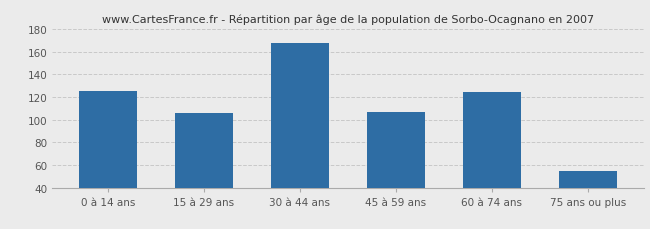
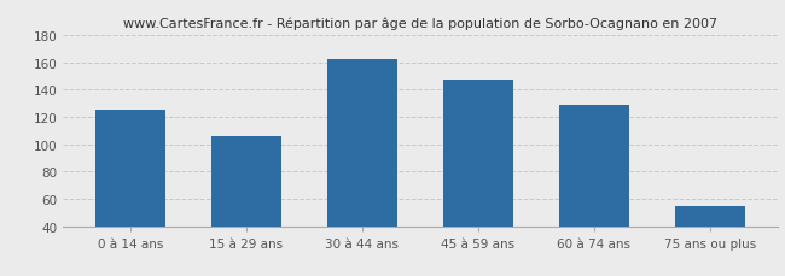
30 à 44 ans: 168 -> 162
45 à 59 ans: 107 -> 147
60 à 74 ans: 124 -> 129
